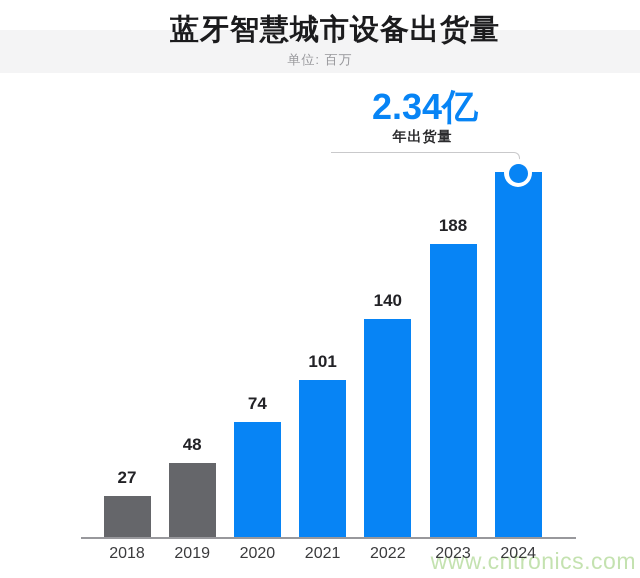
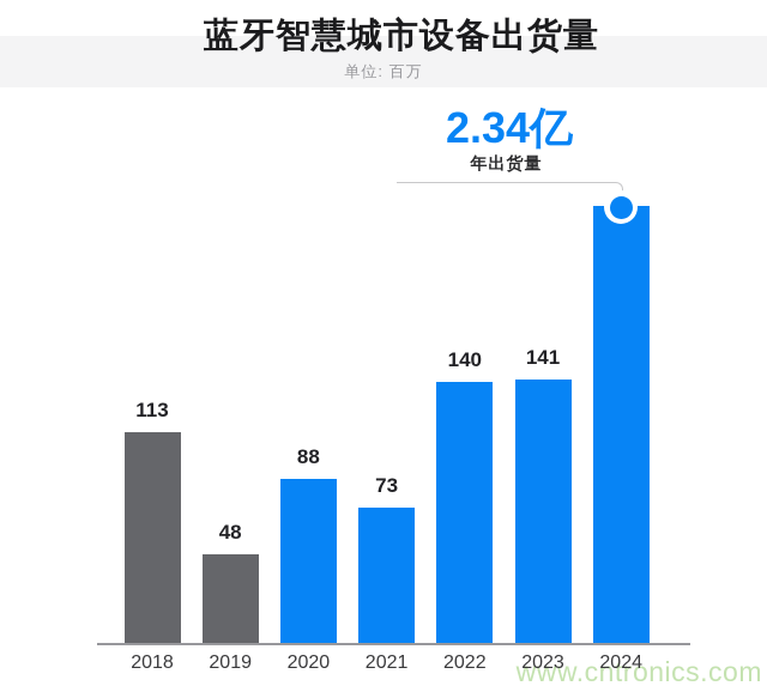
2018: 27 -> 113
2020: 74 -> 88
2021: 101 -> 73
2023: 188 -> 141
